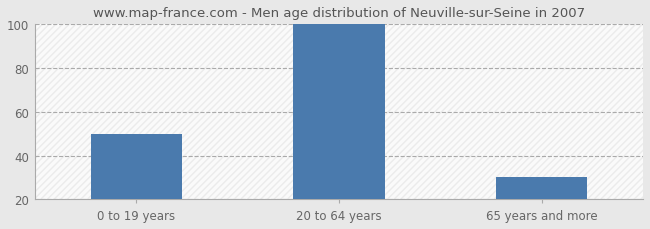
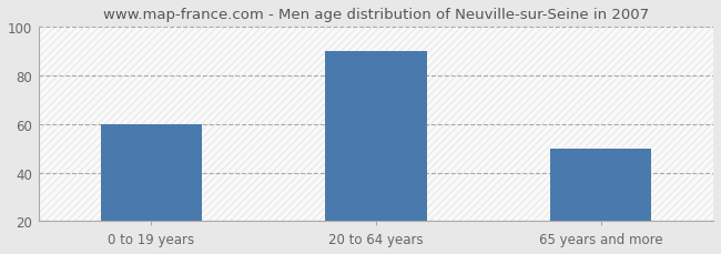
0 to 19 years: 50 -> 60
20 to 64 years: 100 -> 90
65 years and more: 30 -> 50
